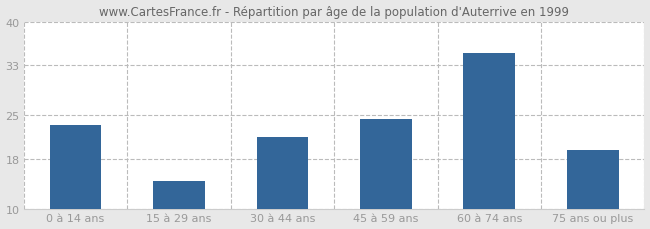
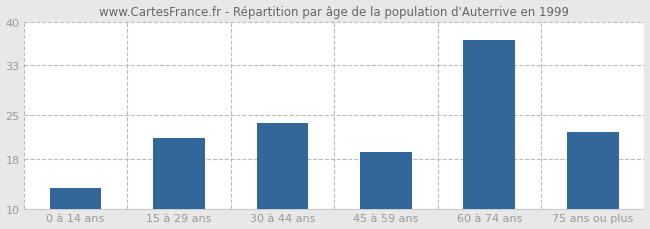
0 à 14 ans: 23.5 -> 13.4
15 à 29 ans: 14.5 -> 21.4
30 à 44 ans: 21.5 -> 23.8
45 à 59 ans: 24.5 -> 19.2
60 à 74 ans: 35.0 -> 37.0
75 ans ou plus: 19.5 -> 22.4
